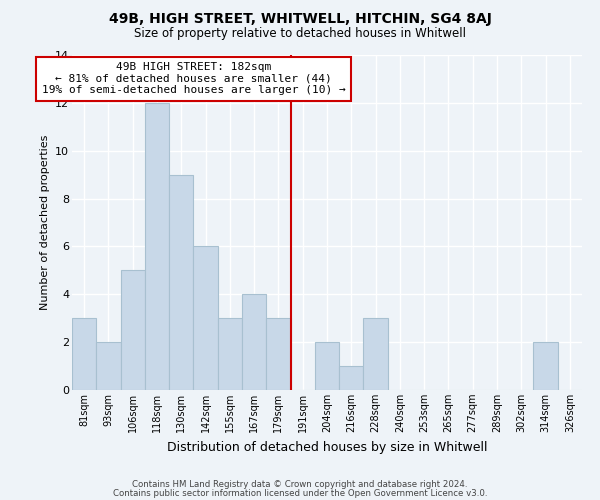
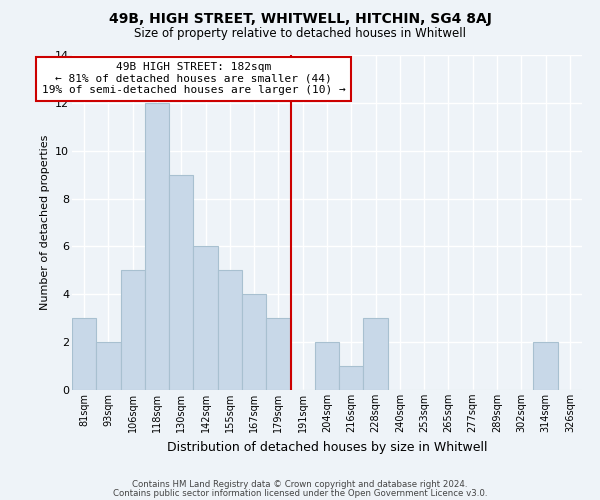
155sqm: 3 -> 5
